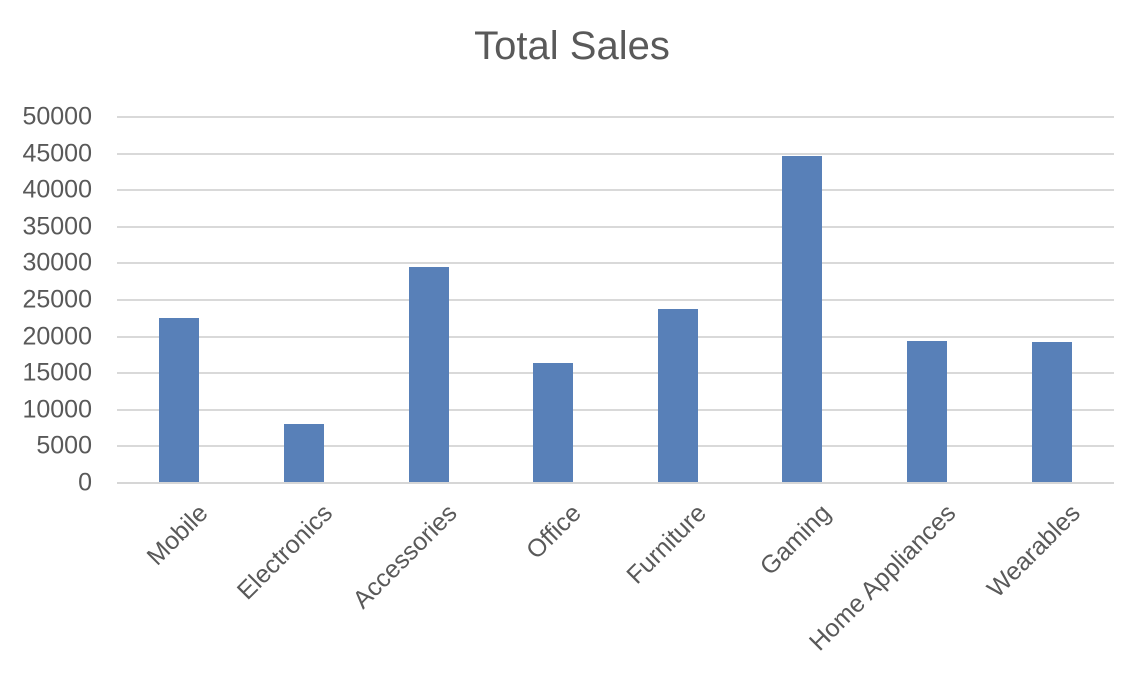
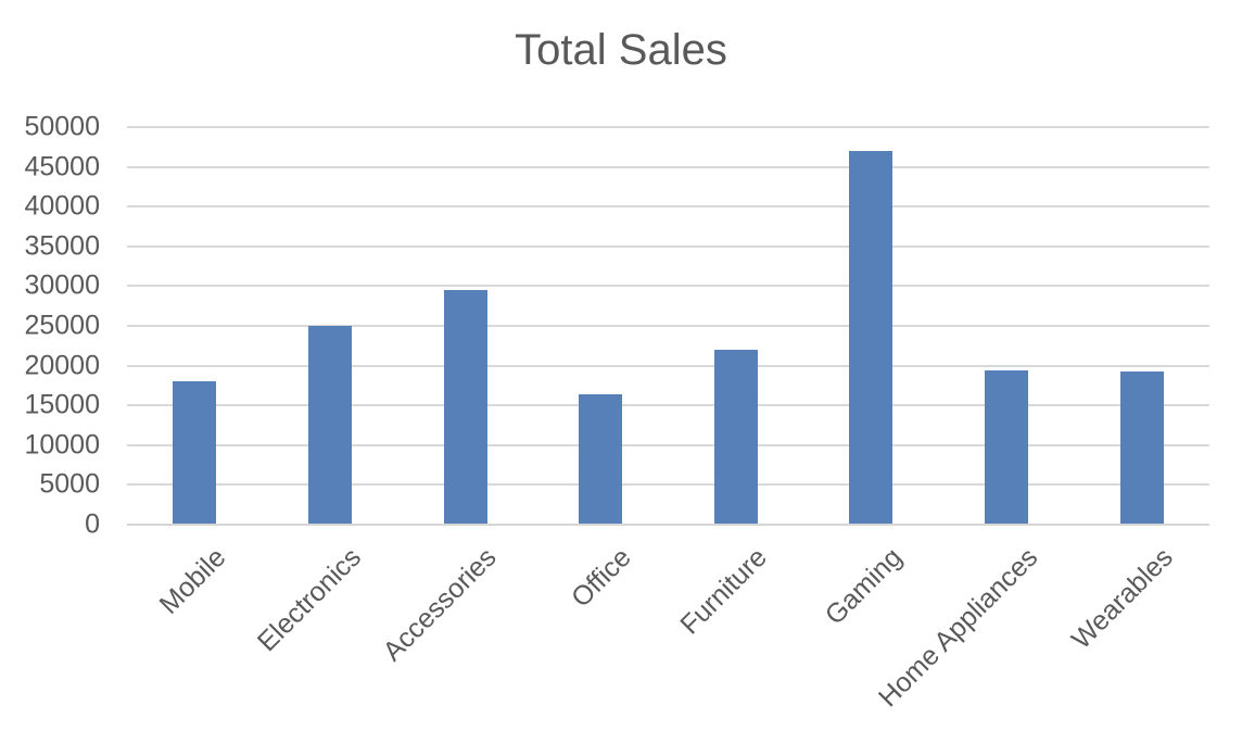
Mobile: 22000 -> 18000
Electronics: 8000 -> 25000
Furniture: 24000 -> 22000
Gaming: 45000 -> 47000
